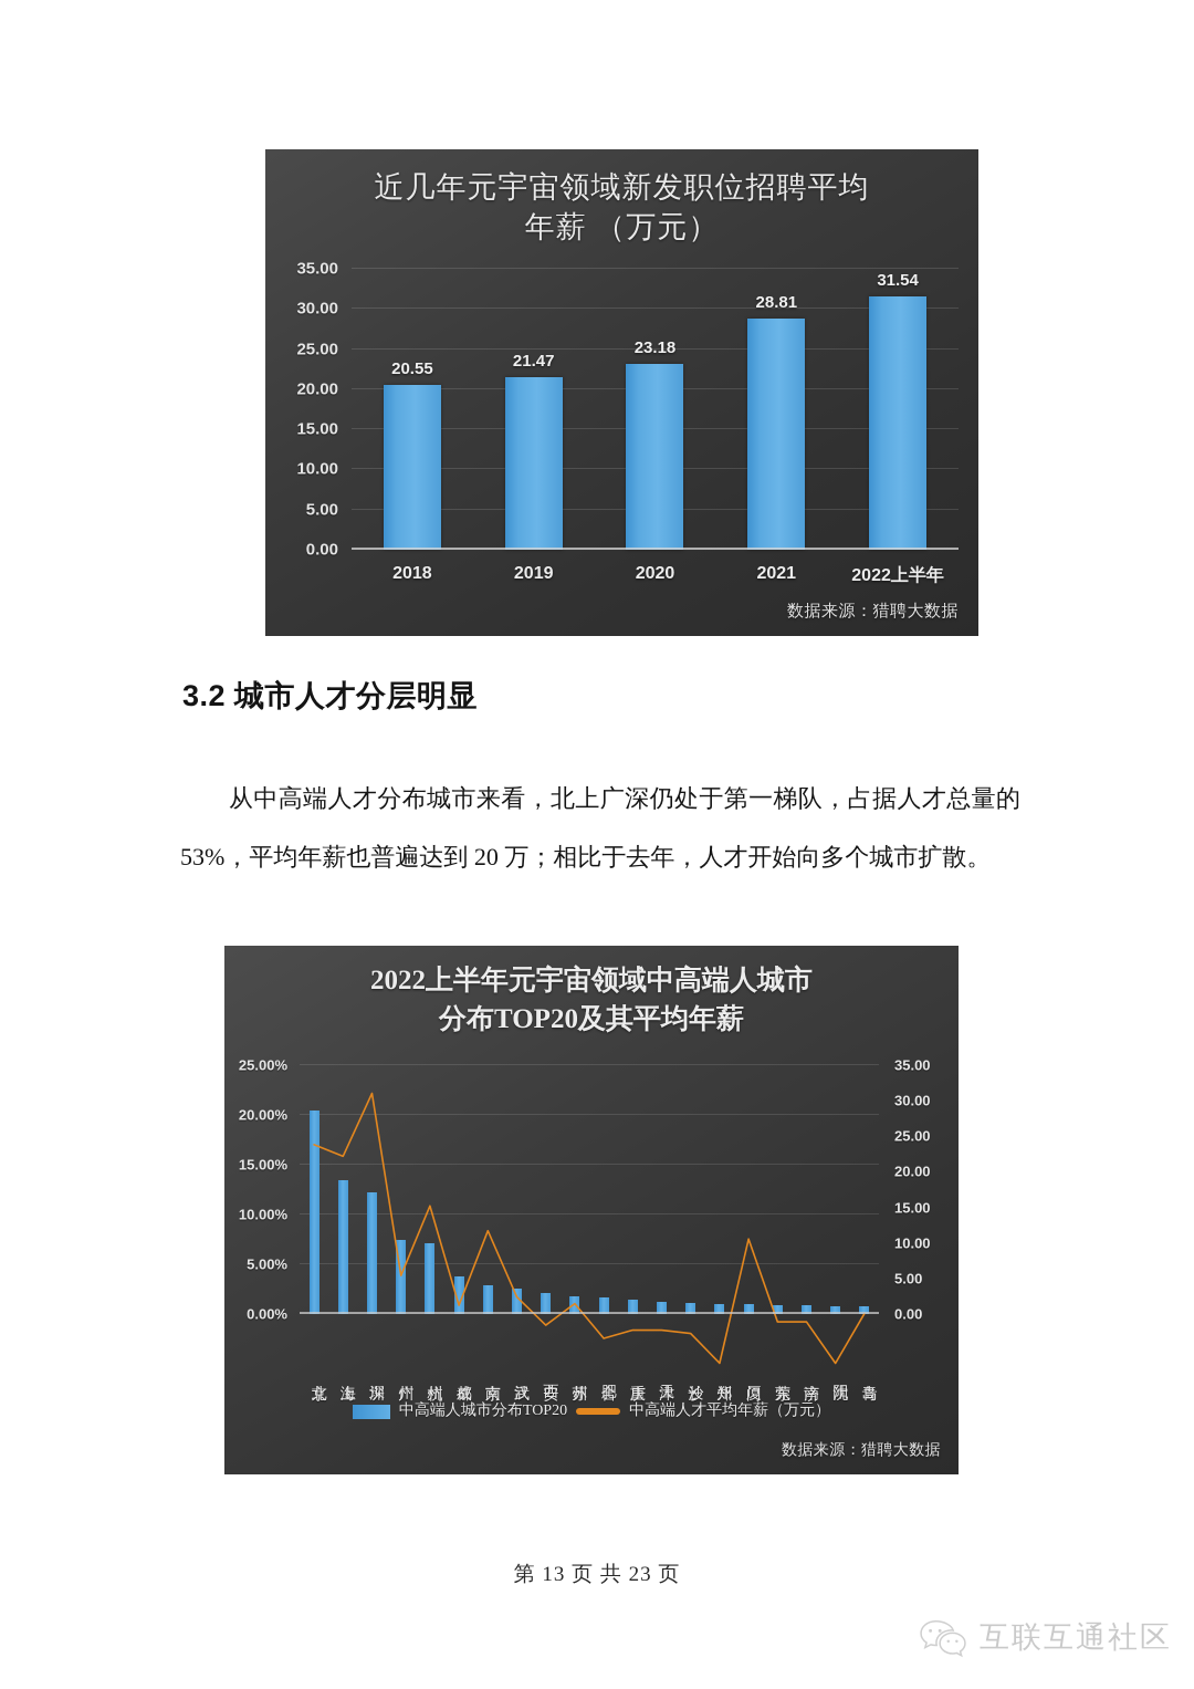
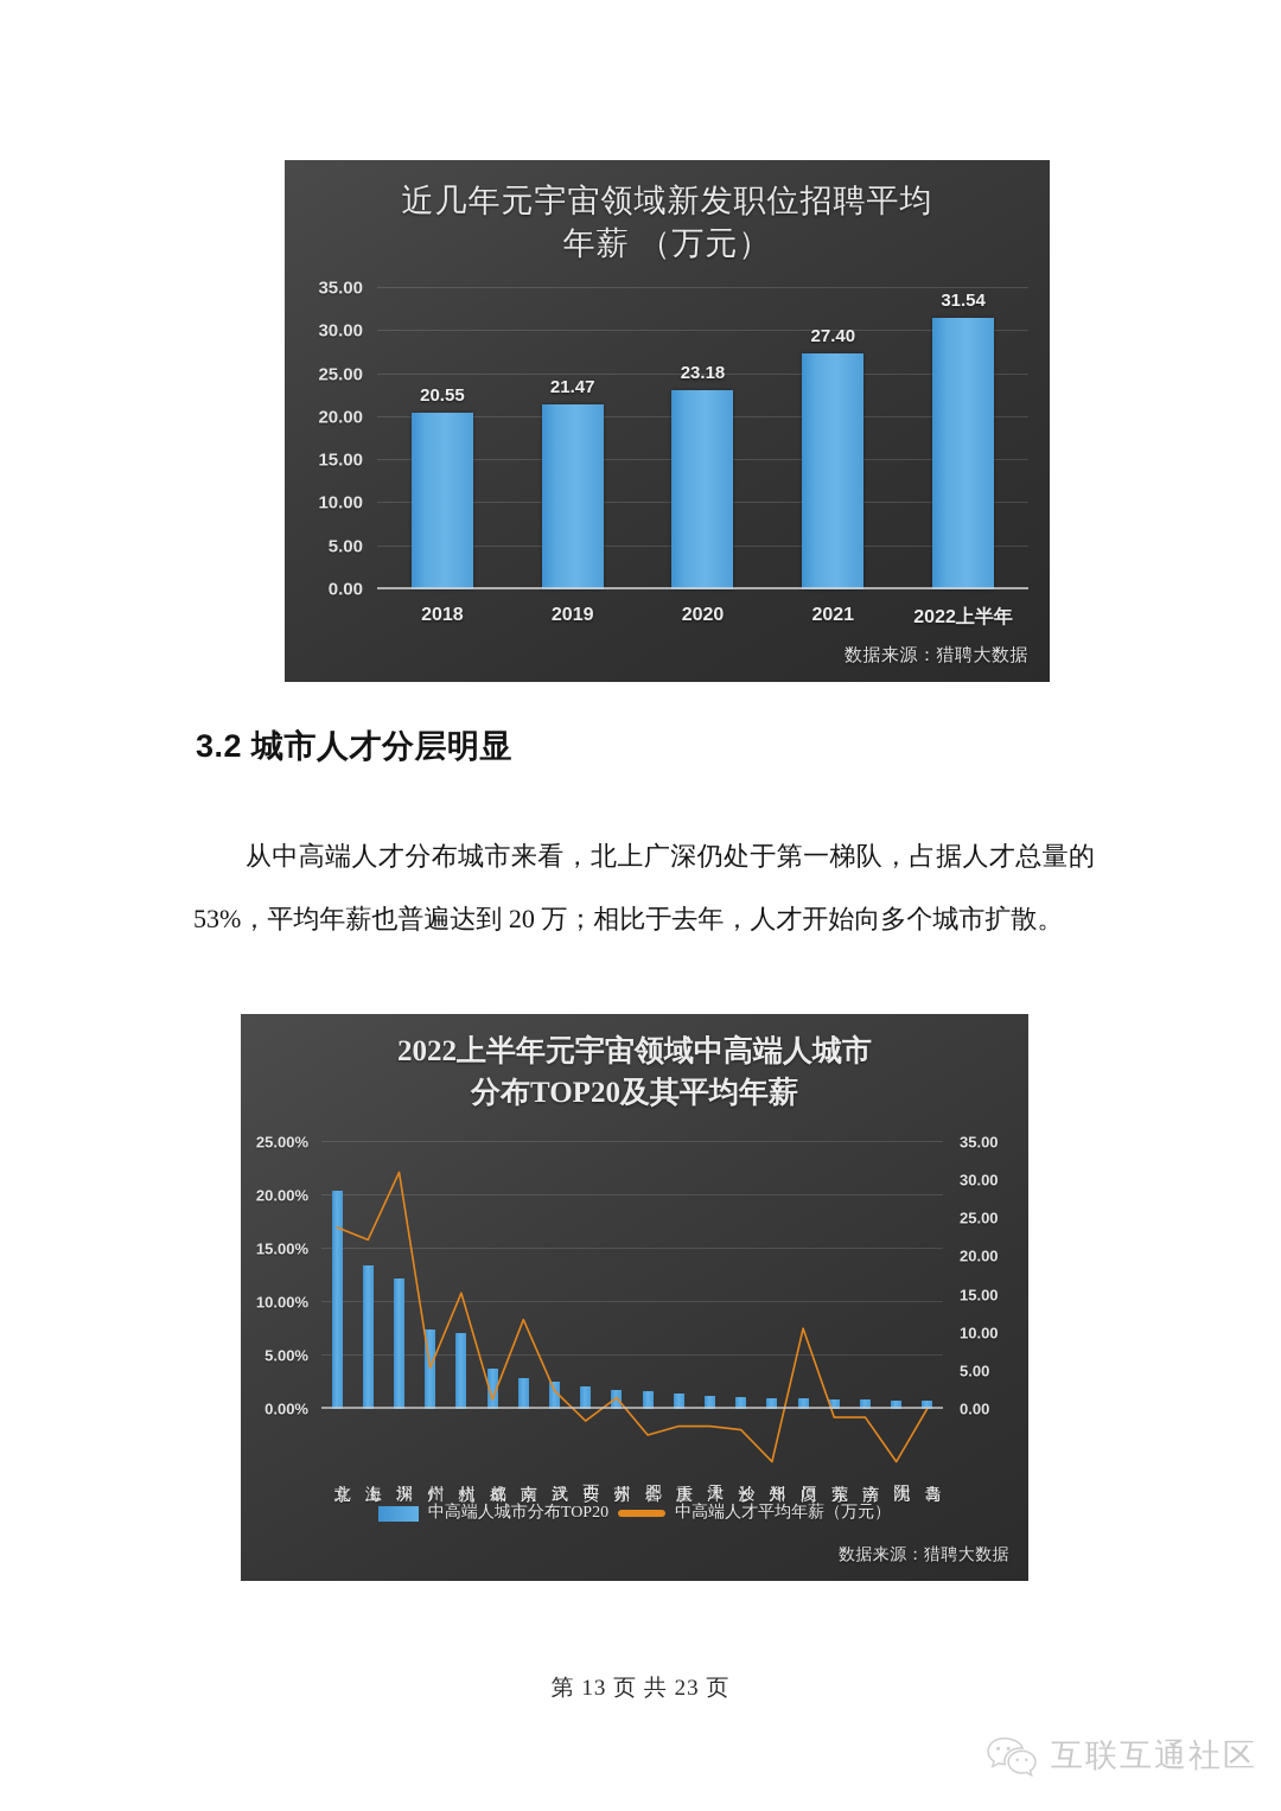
近几年元宇宙领域新发职位招聘平均年薪 （万元）/2021: 28.81 -> 27.40
